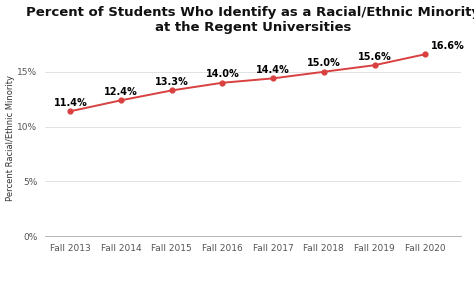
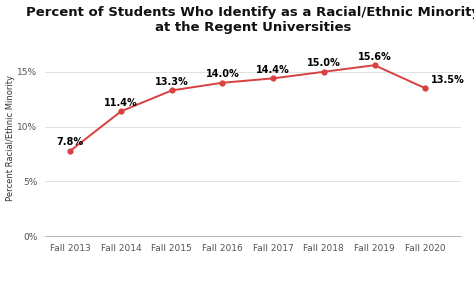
Fall 2013: 11.4% -> 7.8%
Fall 2014: 12.4% -> 11.4%
Fall 2020: 16.6% -> 13.5%
